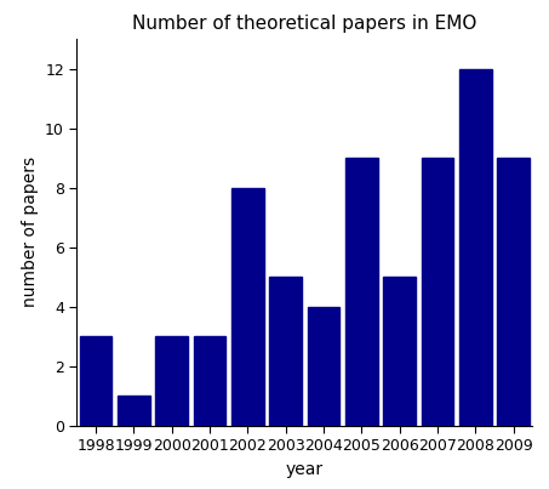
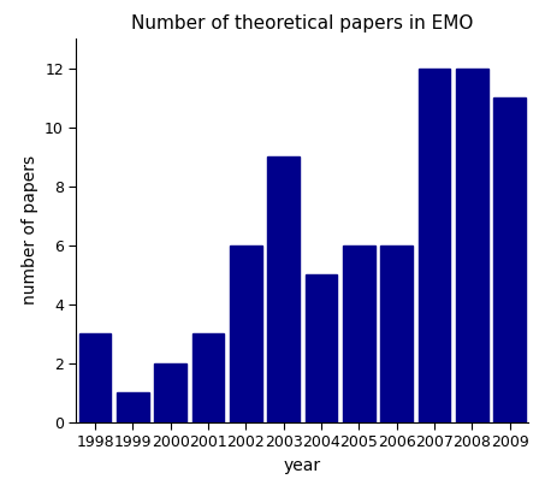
2000: 3 -> 2
2002: 8 -> 6
2003: 5 -> 9
2004: 4 -> 5
2005: 9 -> 6
2006: 5 -> 6
2007: 9 -> 12
2009: 9 -> 11
